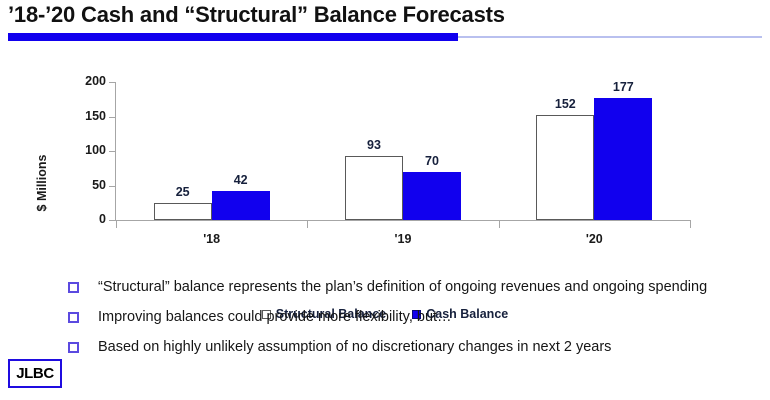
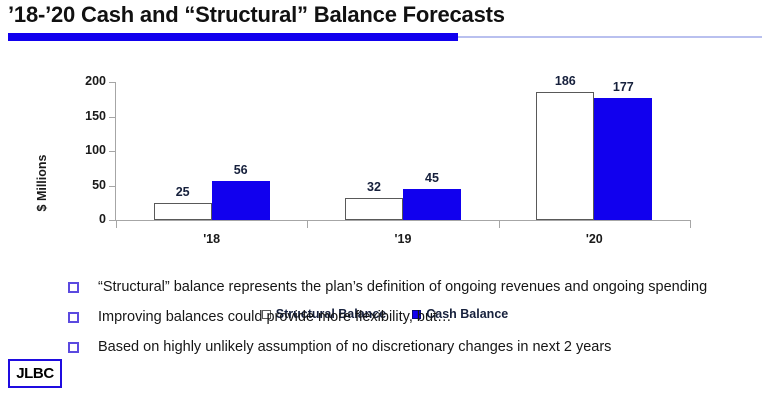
Cash Balance/'18: 42 -> 56
Structural Balance/'19: 93 -> 32
Cash Balance/'19: 70 -> 45
Structural Balance/'20: 152 -> 186
